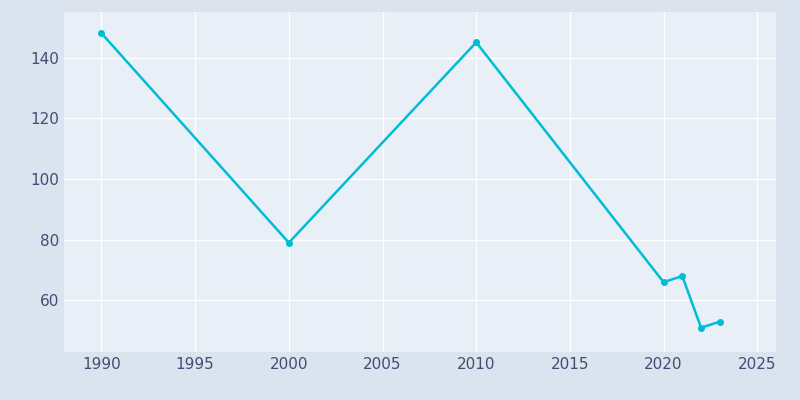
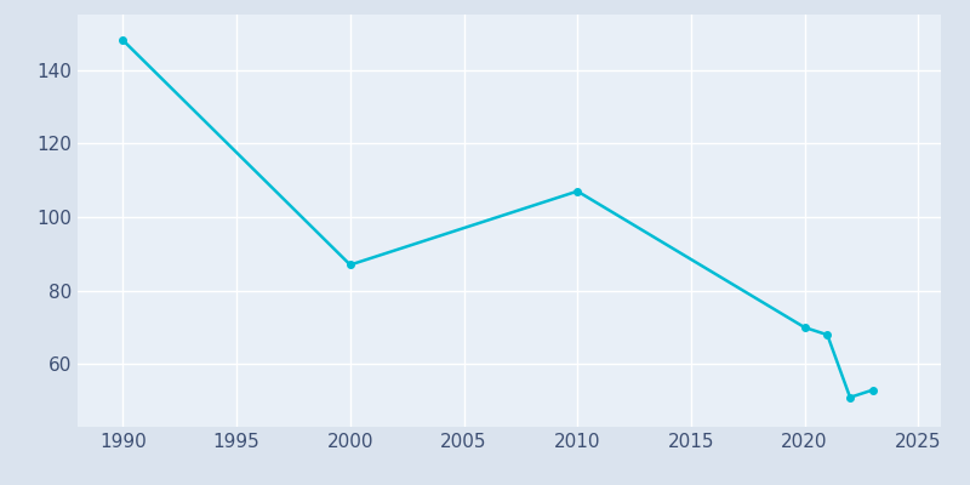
2000: 79 -> 87
2010: 145 -> 107
2020: 66 -> 70
